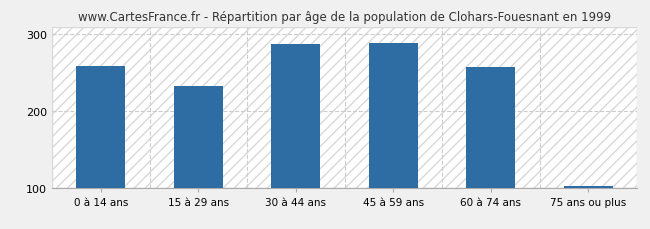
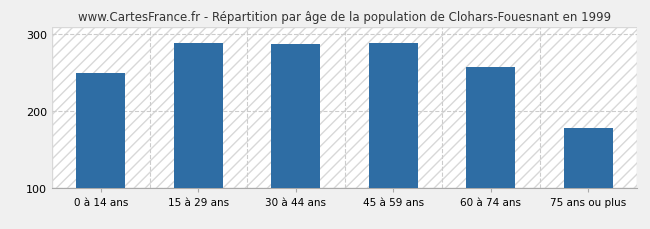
0 à 14 ans: 258 -> 250
15 à 29 ans: 232 -> 288
75 ans ou plus: 102 -> 178
